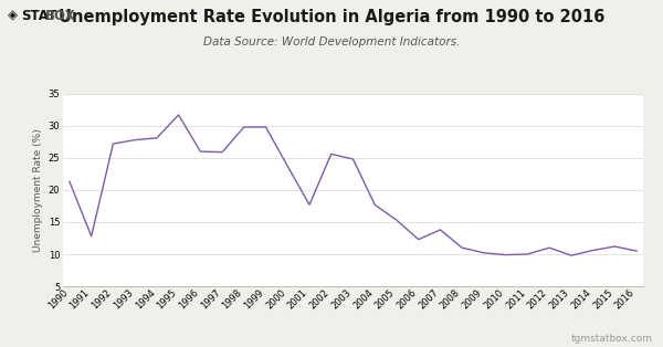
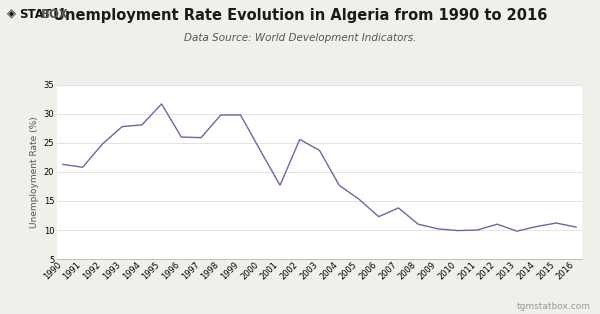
1991: 12.8 -> 20.8
1992: 27.2 -> 24.8
2003: 24.8 -> 23.7
